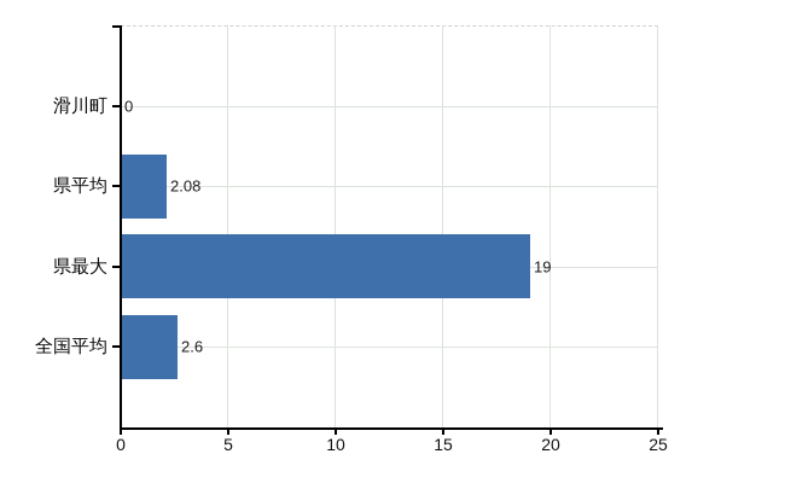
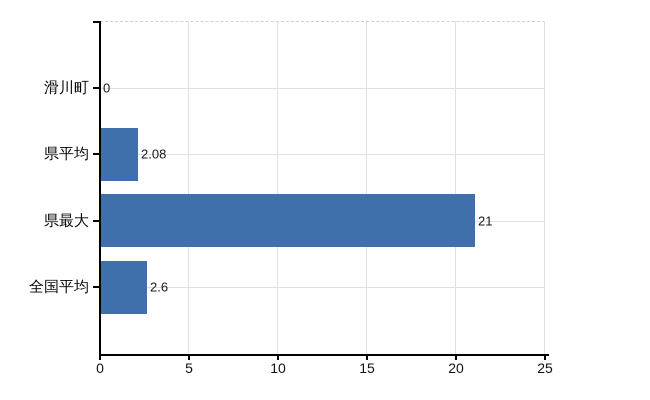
県最大: 19 -> 21
